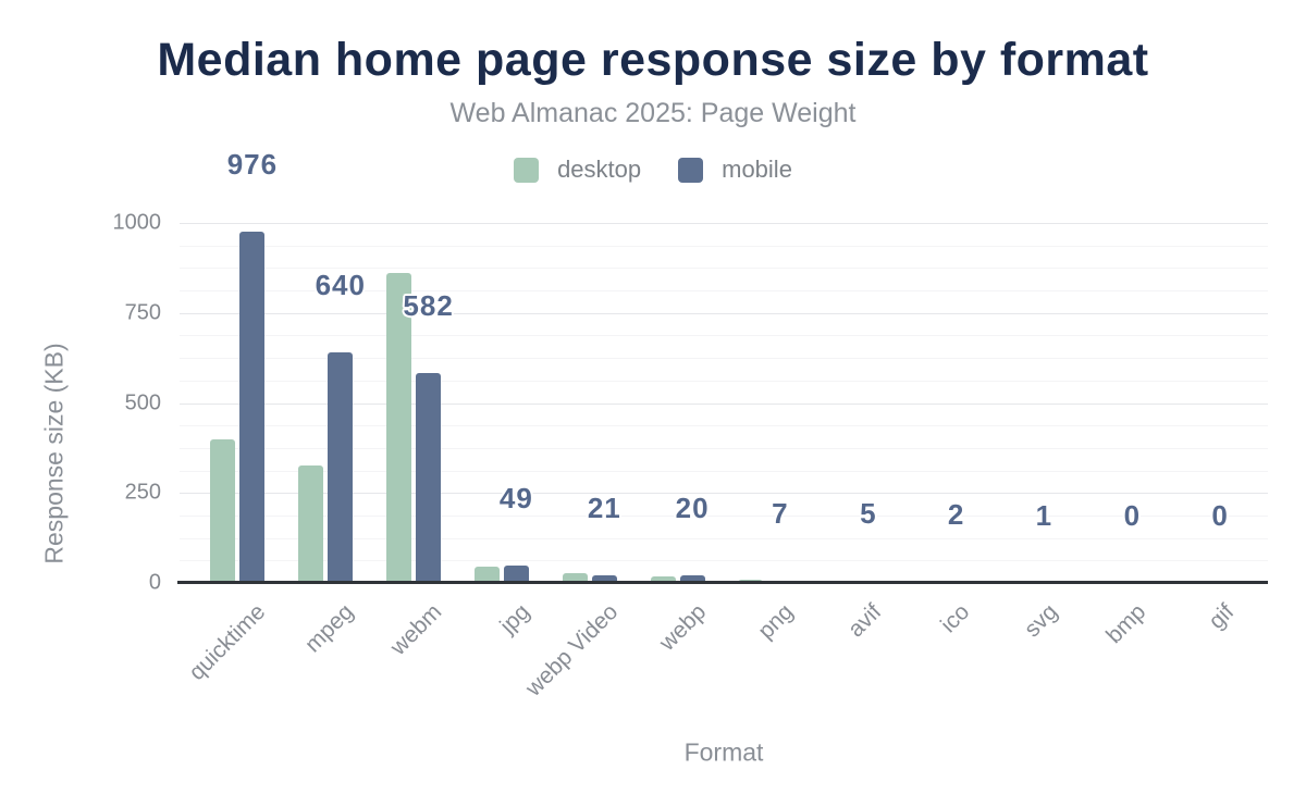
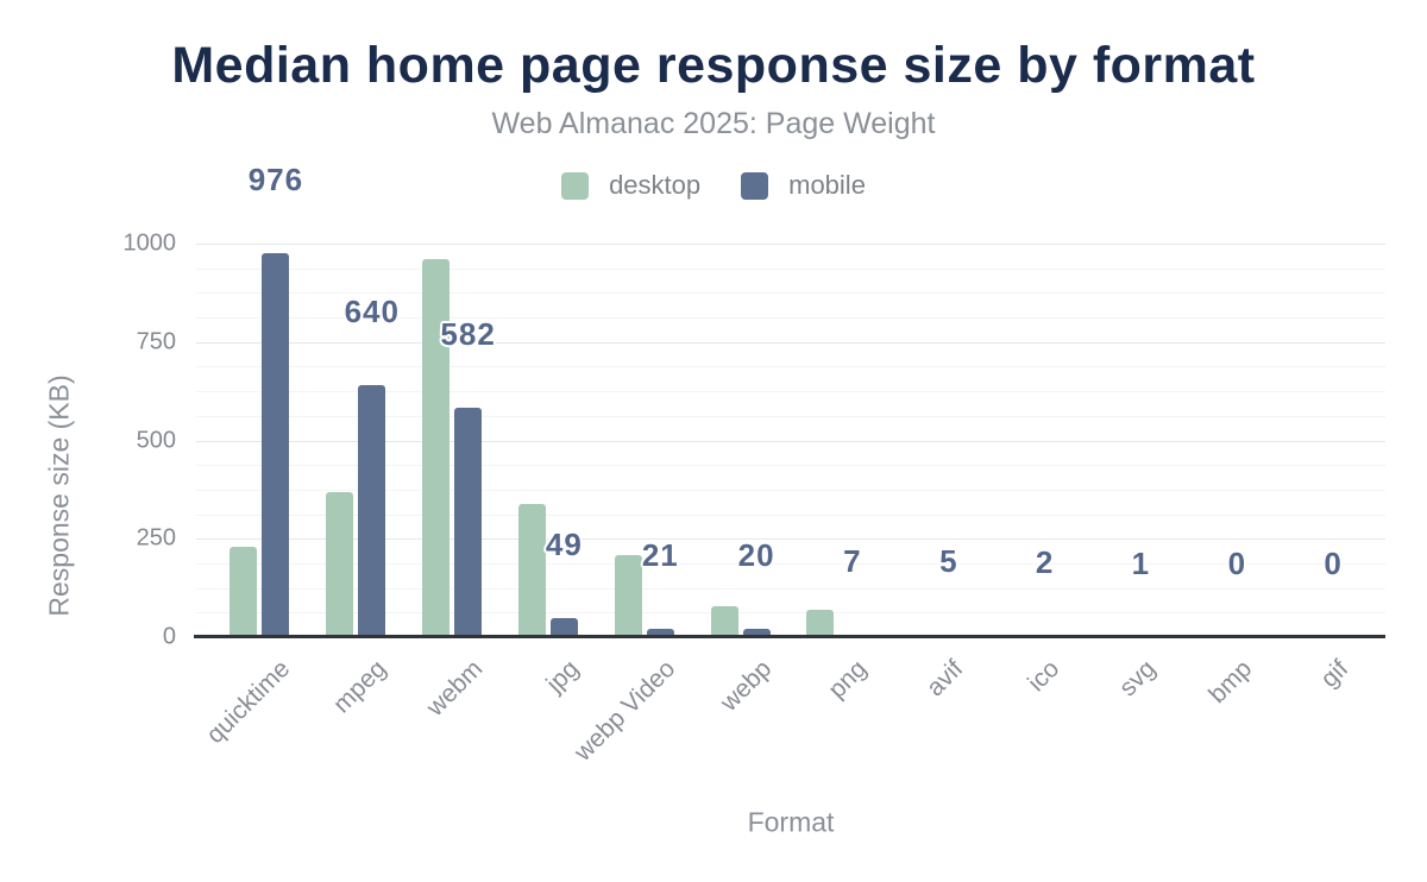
desktop/quicktime: 400 -> 230
desktop/mpeg: 320 -> 370
desktop/webm: 860 -> 960
desktop/jpg: 40 -> 340
desktop/webp Video: 30 -> 210
desktop/webp: 20 -> 80
desktop/png: 10 -> 70
